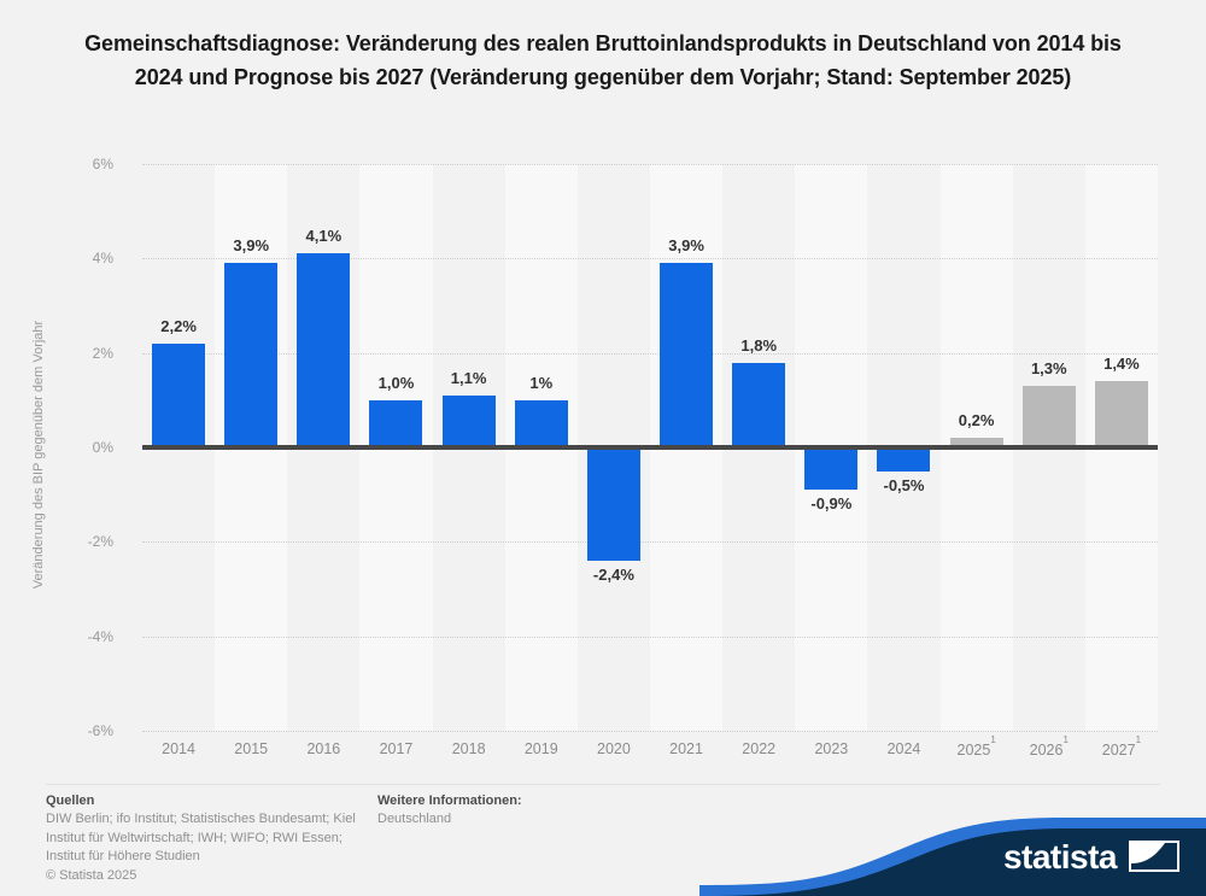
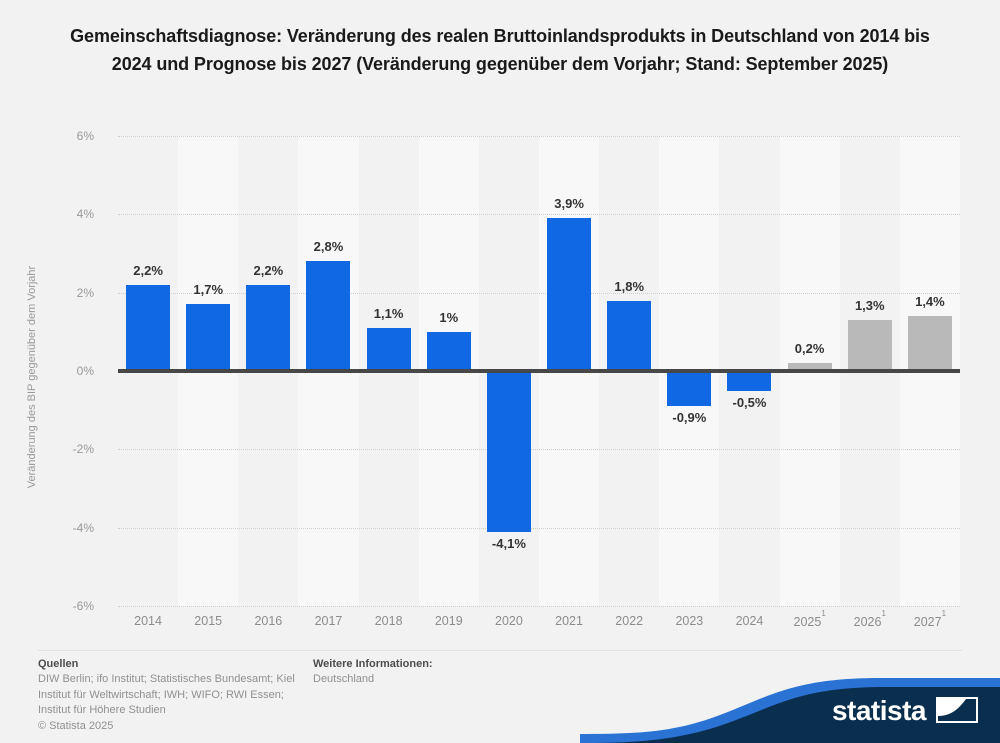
2015: 3,9% -> 1,7%
2016: 4,1% -> 2,2%
2017: 1,0% -> 2,8%
2020: -2,4% -> -4,1%
